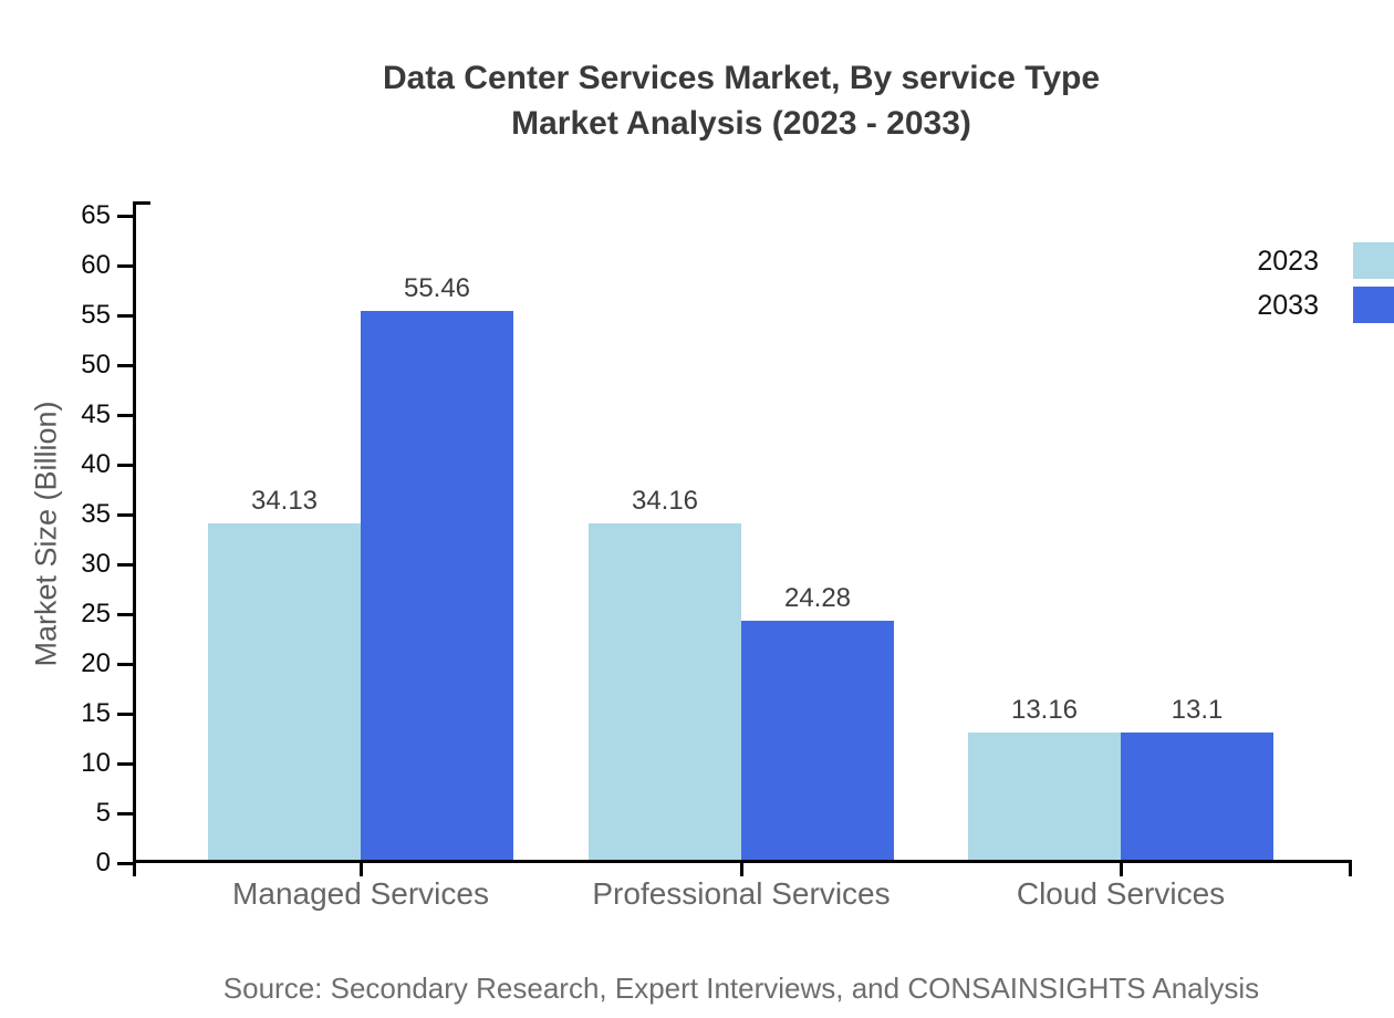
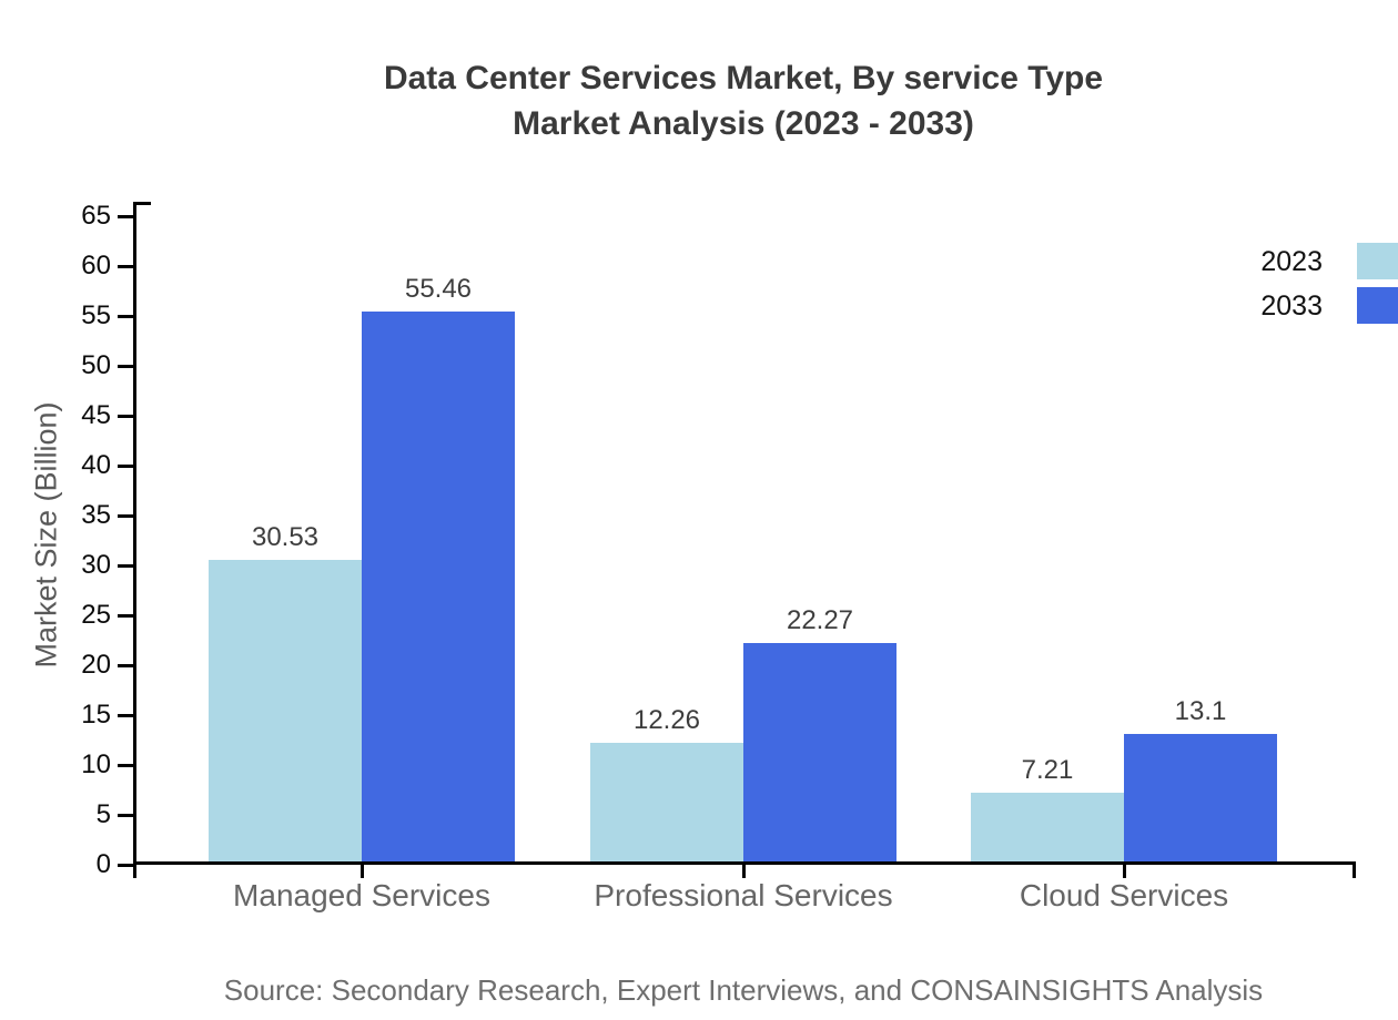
2023/Managed Services: 34.13 -> 30.53
2023/Professional Services: 34.16 -> 12.26
2033/Professional Services: 24.28 -> 22.27
2023/Cloud Services: 13.16 -> 7.21
